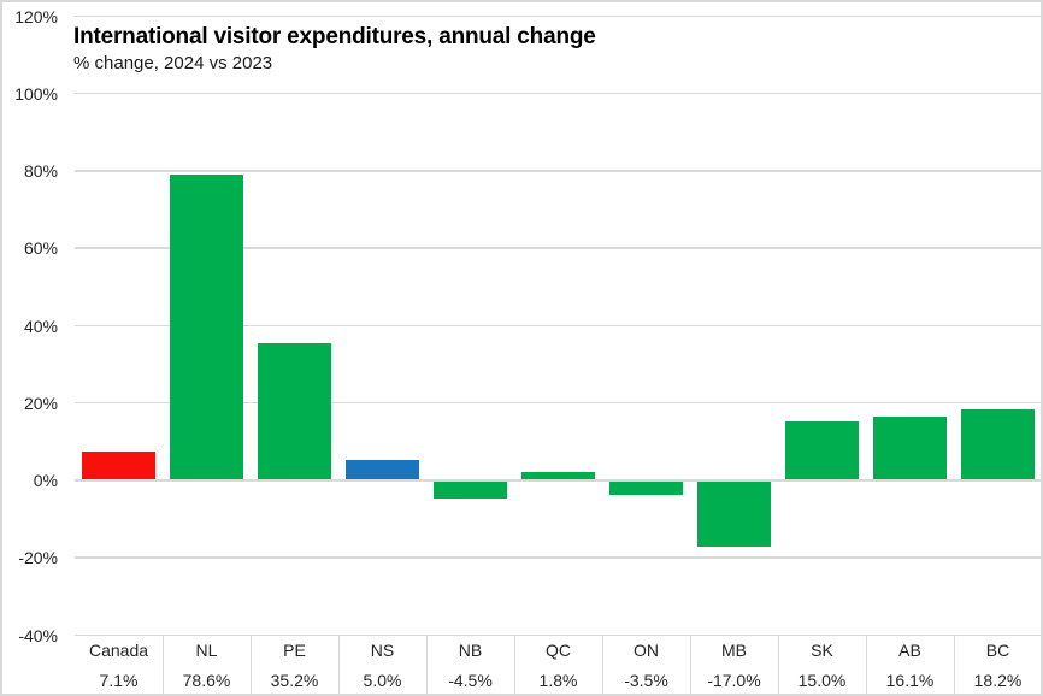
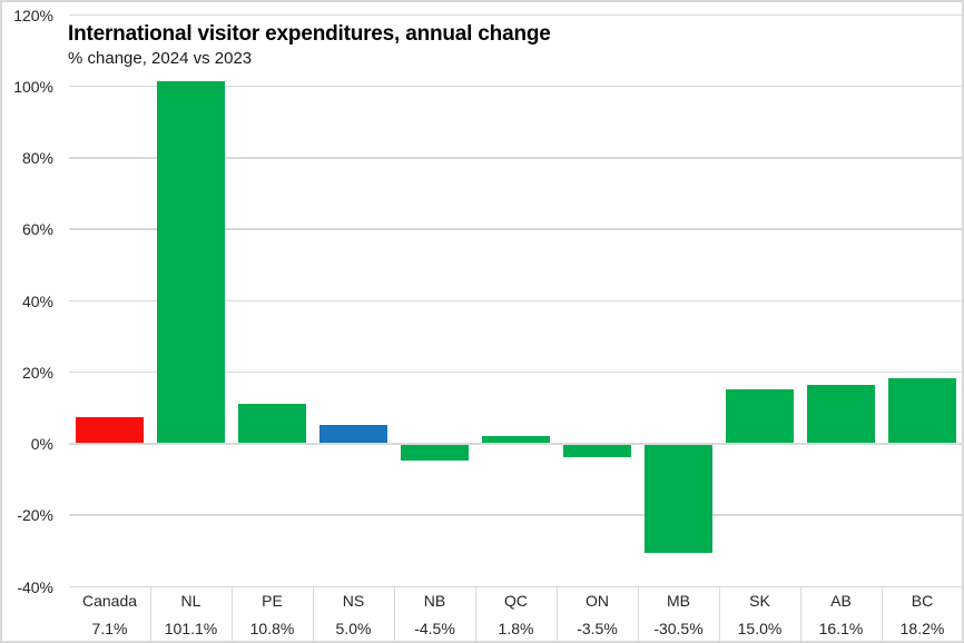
NL: 78.6% -> 101.1%
PE: 35.2% -> 10.8%
MB: -17.0% -> -30.5%
